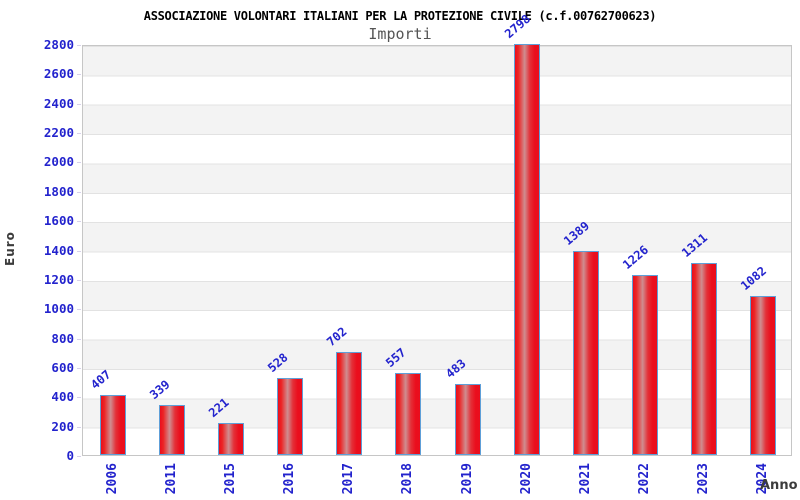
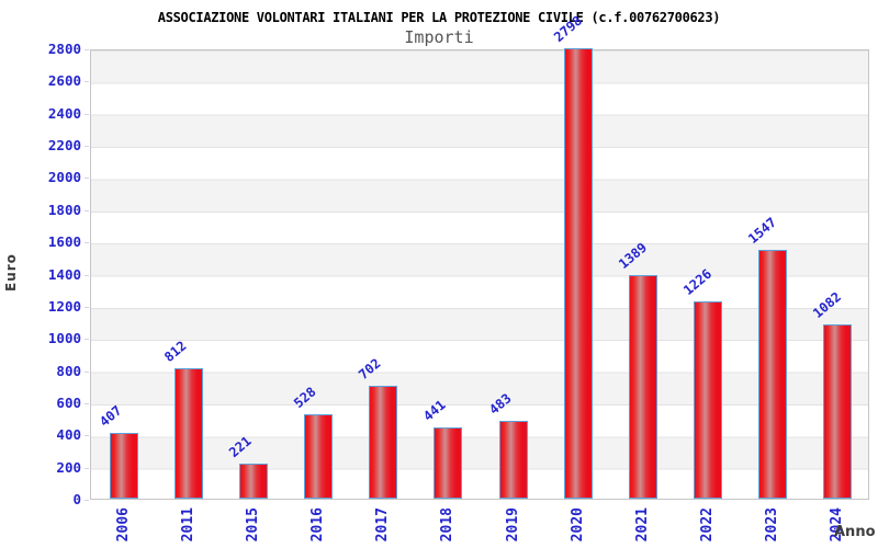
2011: 339 -> 812
2018: 557 -> 441
2023: 1311 -> 1547
